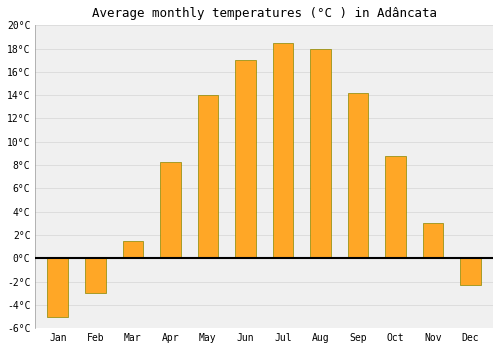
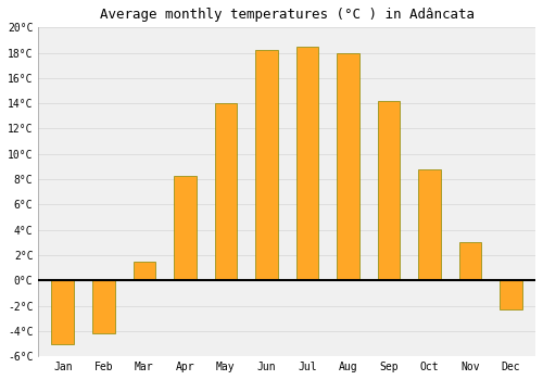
Feb: -3.0°C -> -4.2°C
Jun: 17.0°C -> 18.2°C
